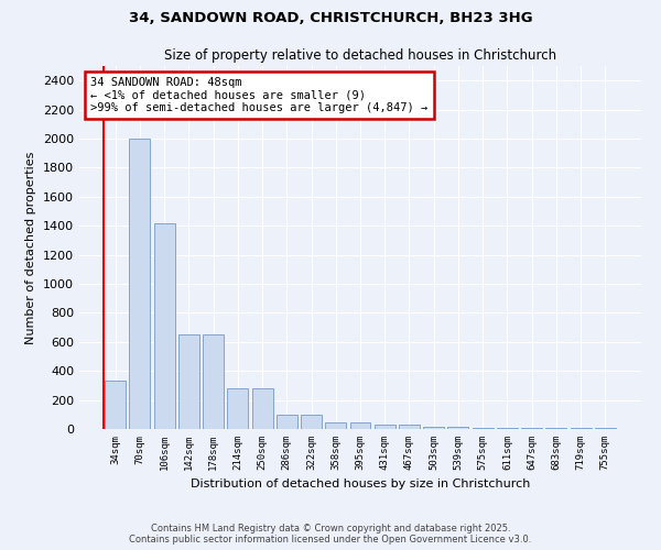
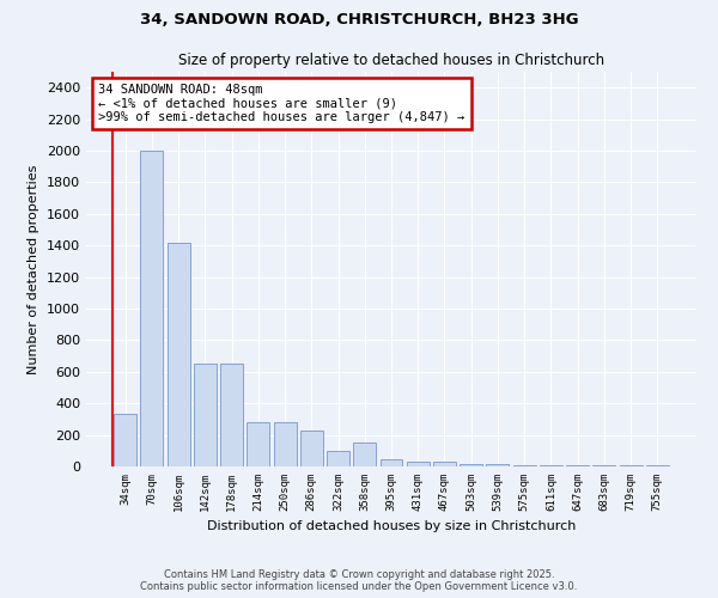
286sqm: 100 -> 230
358sqm: 40 -> 150
